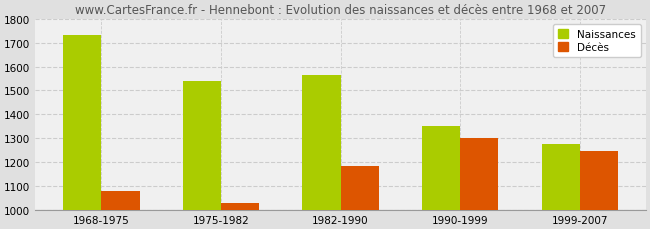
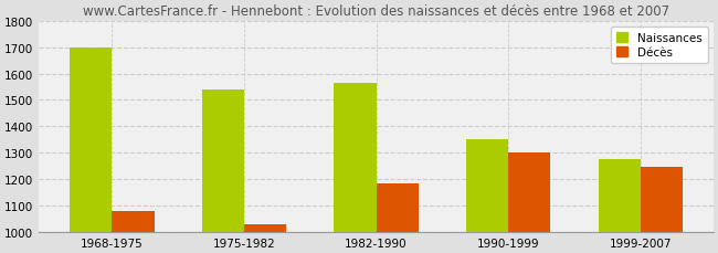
Naissances/1968-1975: 1730 -> 1700
